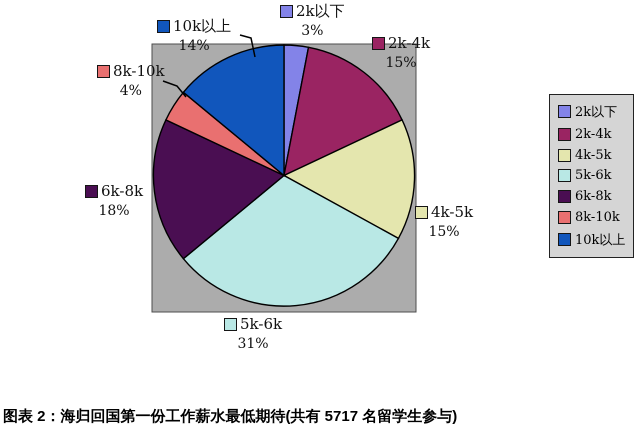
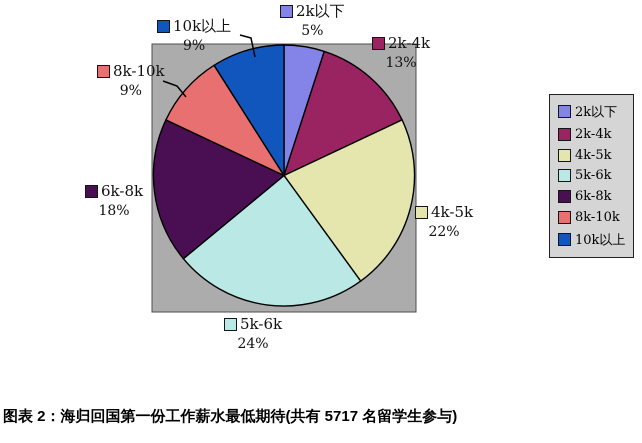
2k以下: 3% -> 5%
2k-4k: 15% -> 13%
4k-5k: 15% -> 22%
5k-6k: 31% -> 24%
8k-10k: 4% -> 9%
10k以上: 14% -> 9%
